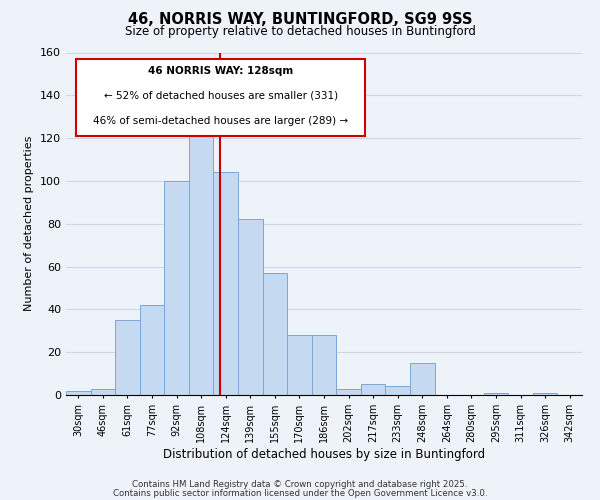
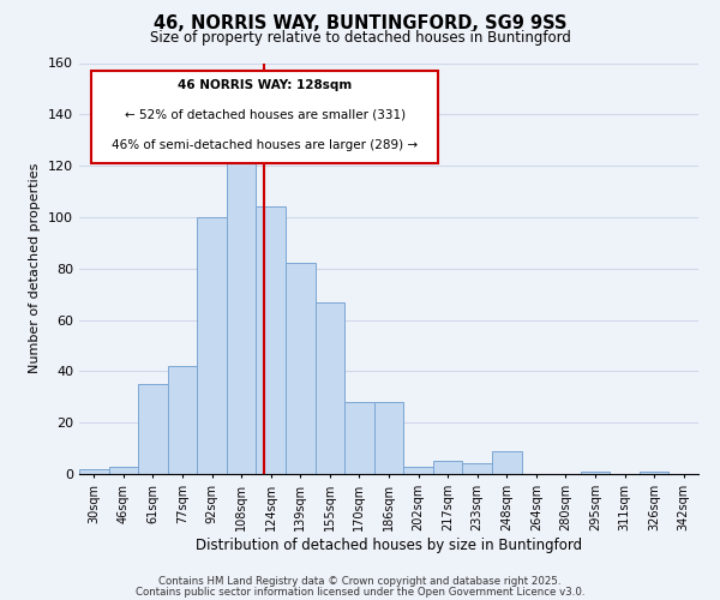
155sqm: 57 -> 67
248sqm: 15 -> 9
